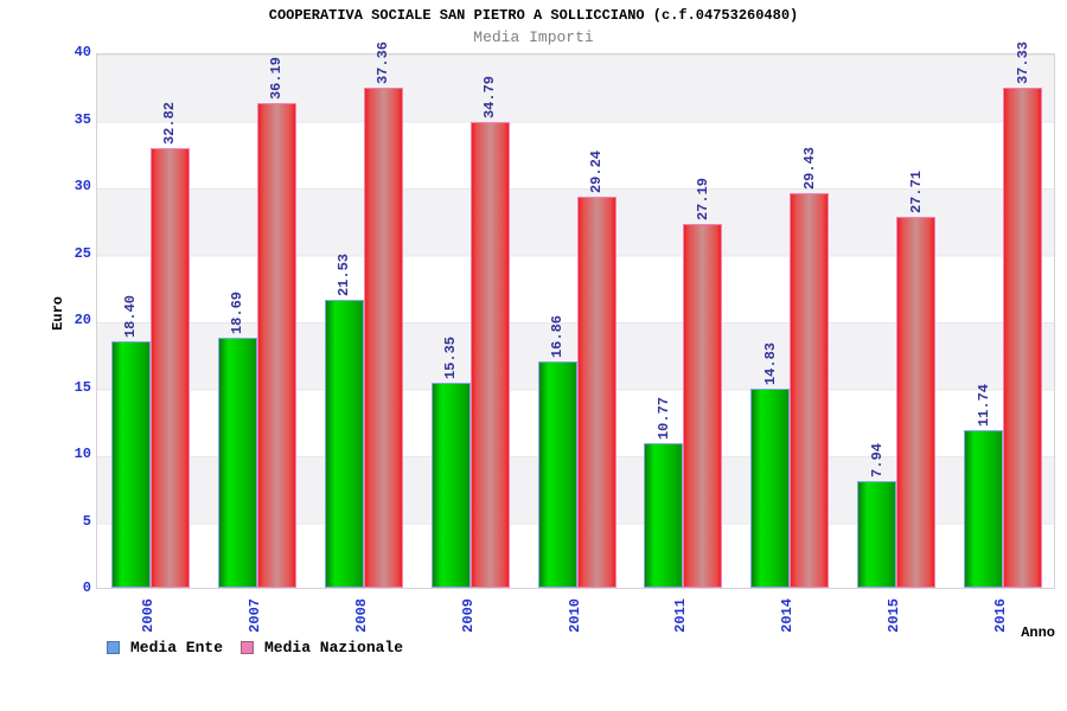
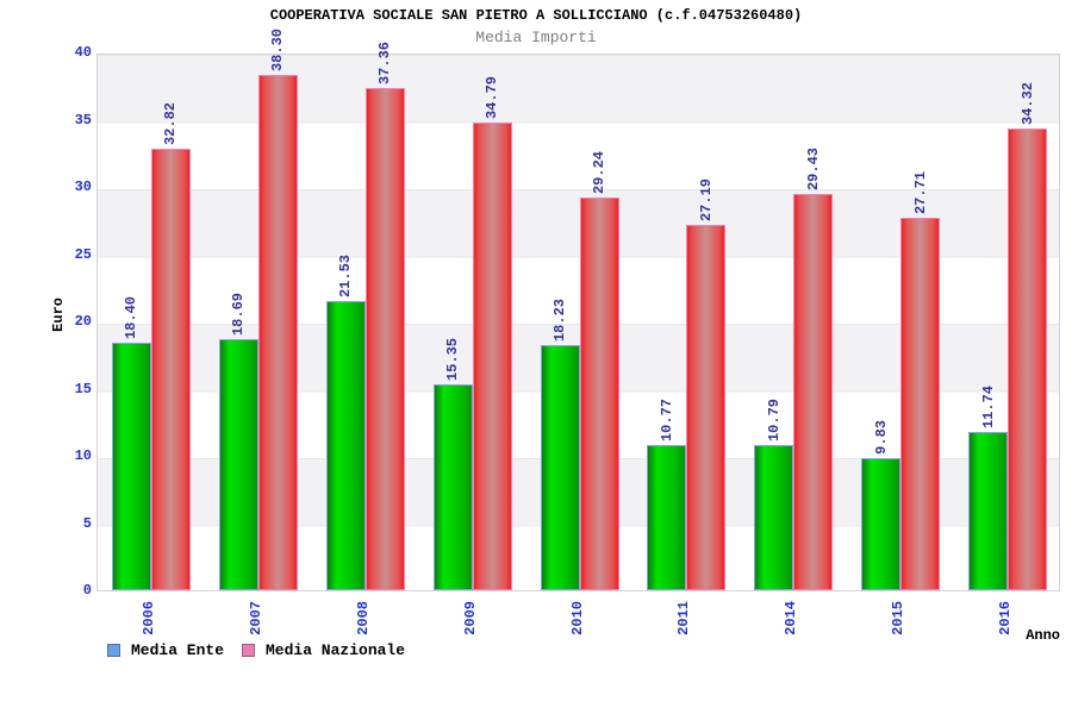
Media Nazionale/2007: 36.19 -> 38.30
Media Ente/2010: 16.86 -> 18.23
Media Ente/2014: 14.83 -> 10.79
Media Ente/2015: 7.94 -> 9.83
Media Nazionale/2016: 37.33 -> 34.32
